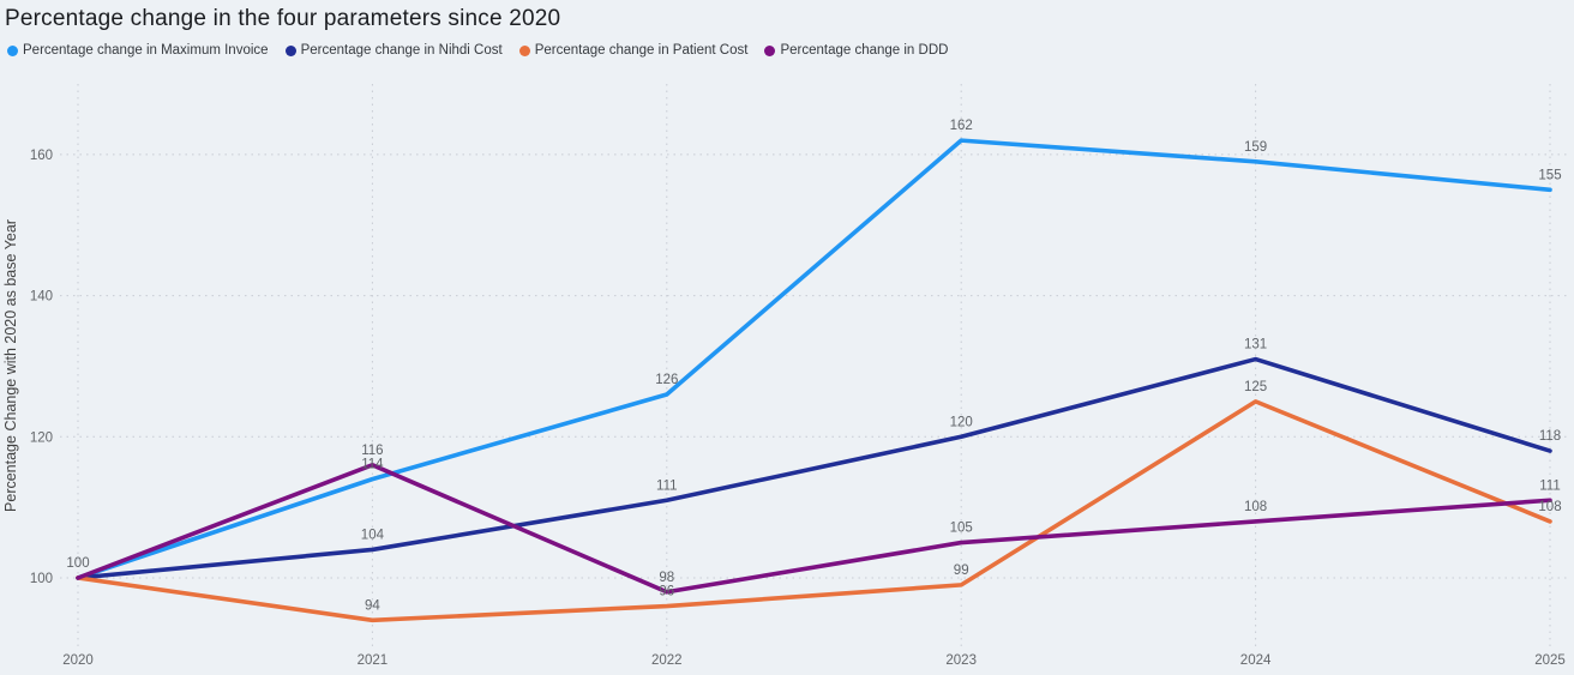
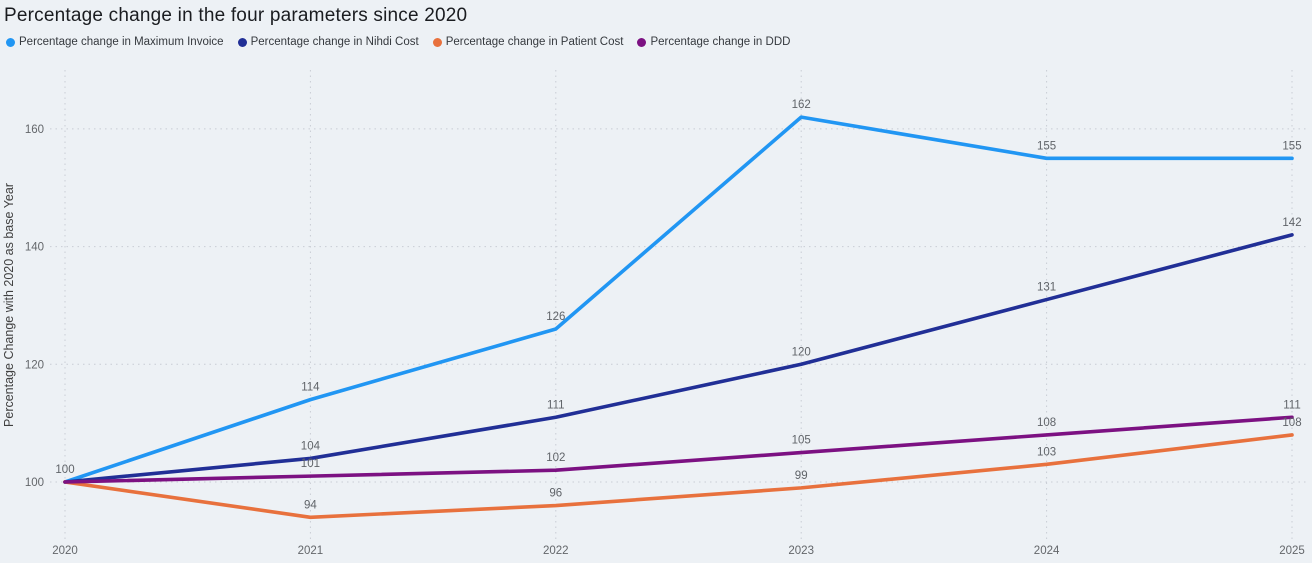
Percentage change in DDD/2021: 116 -> 101
Percentage change in DDD/2022: 98 -> 102
Percentage change in Maximum Invoice/2024: 159 -> 155
Percentage change in Patient Cost/2024: 125 -> 103
Percentage change in Nihdi Cost/2025: 118 -> 142
